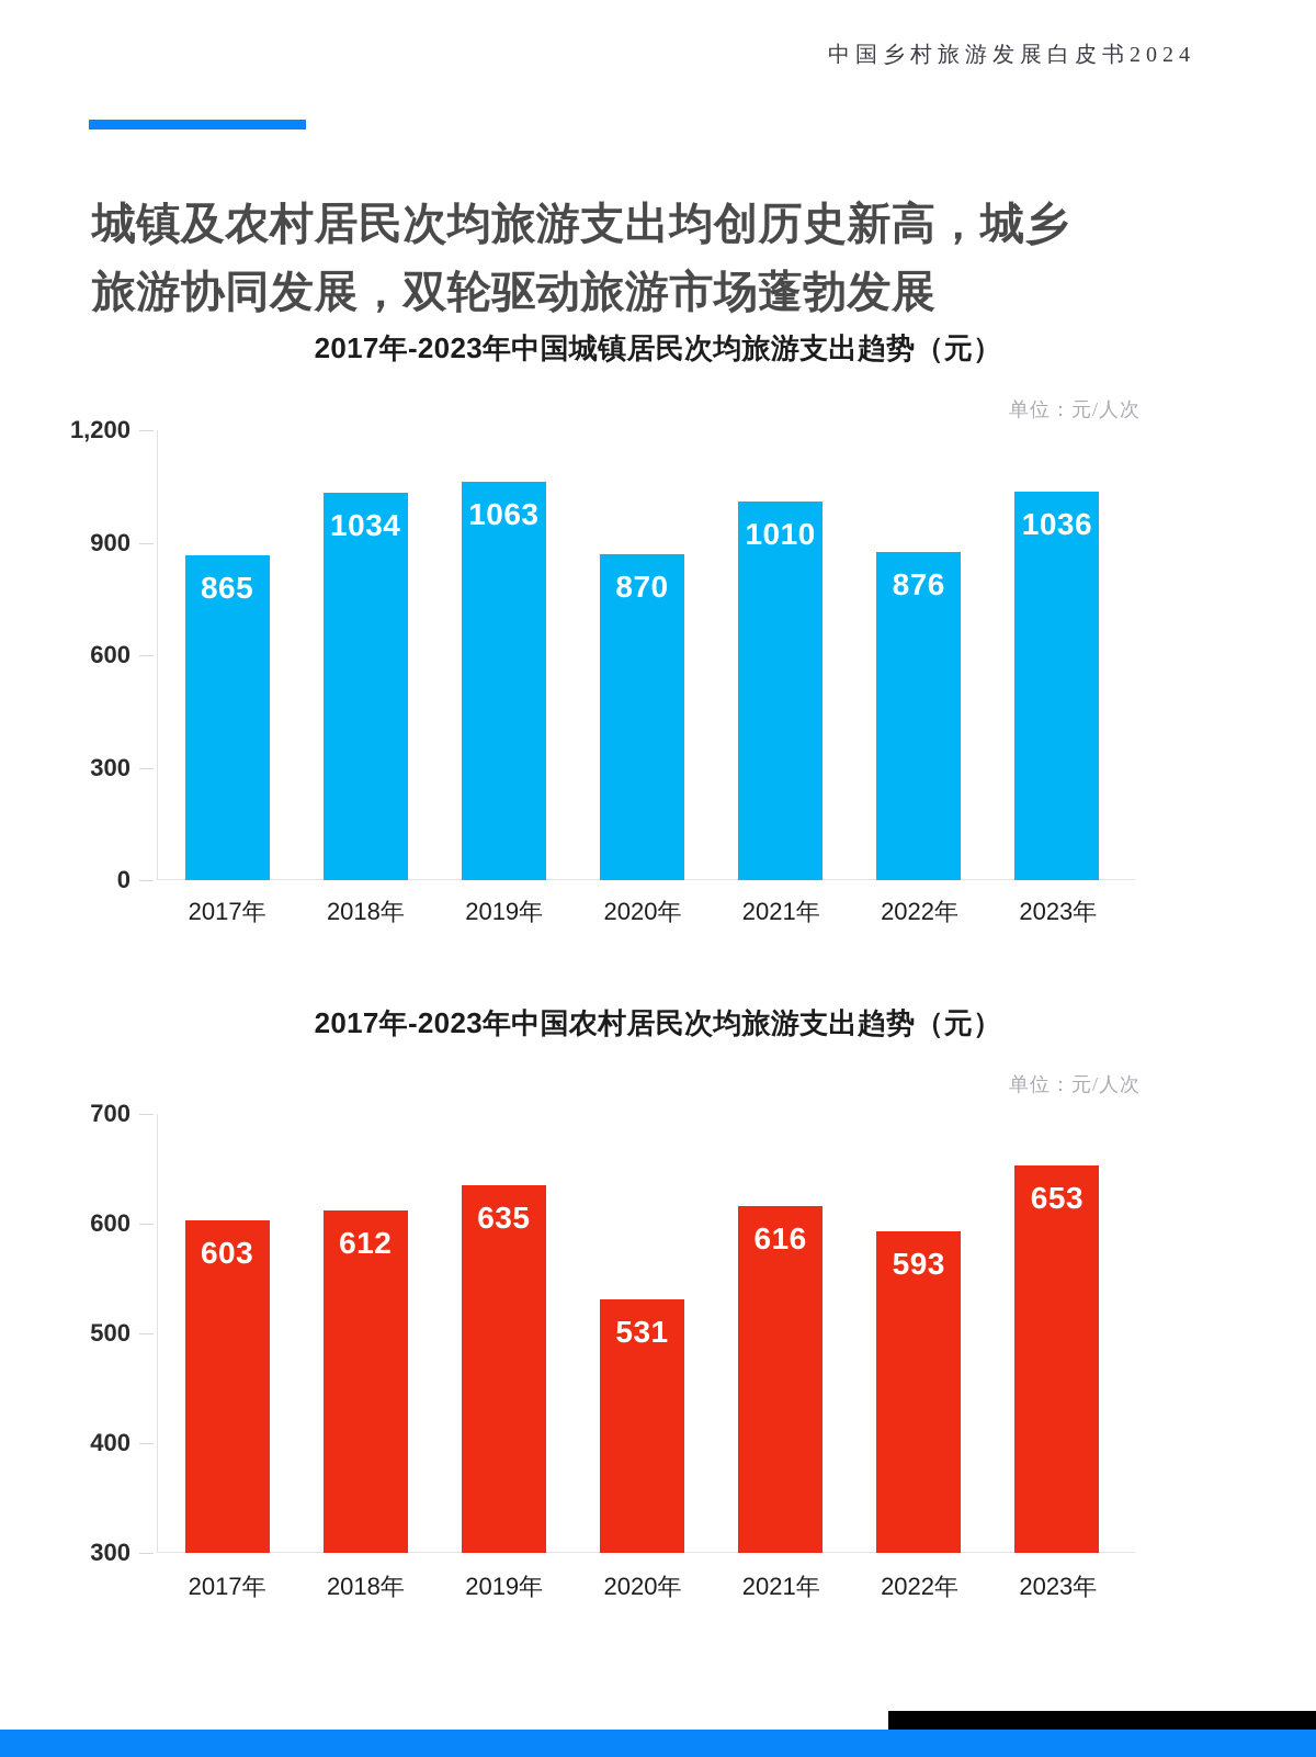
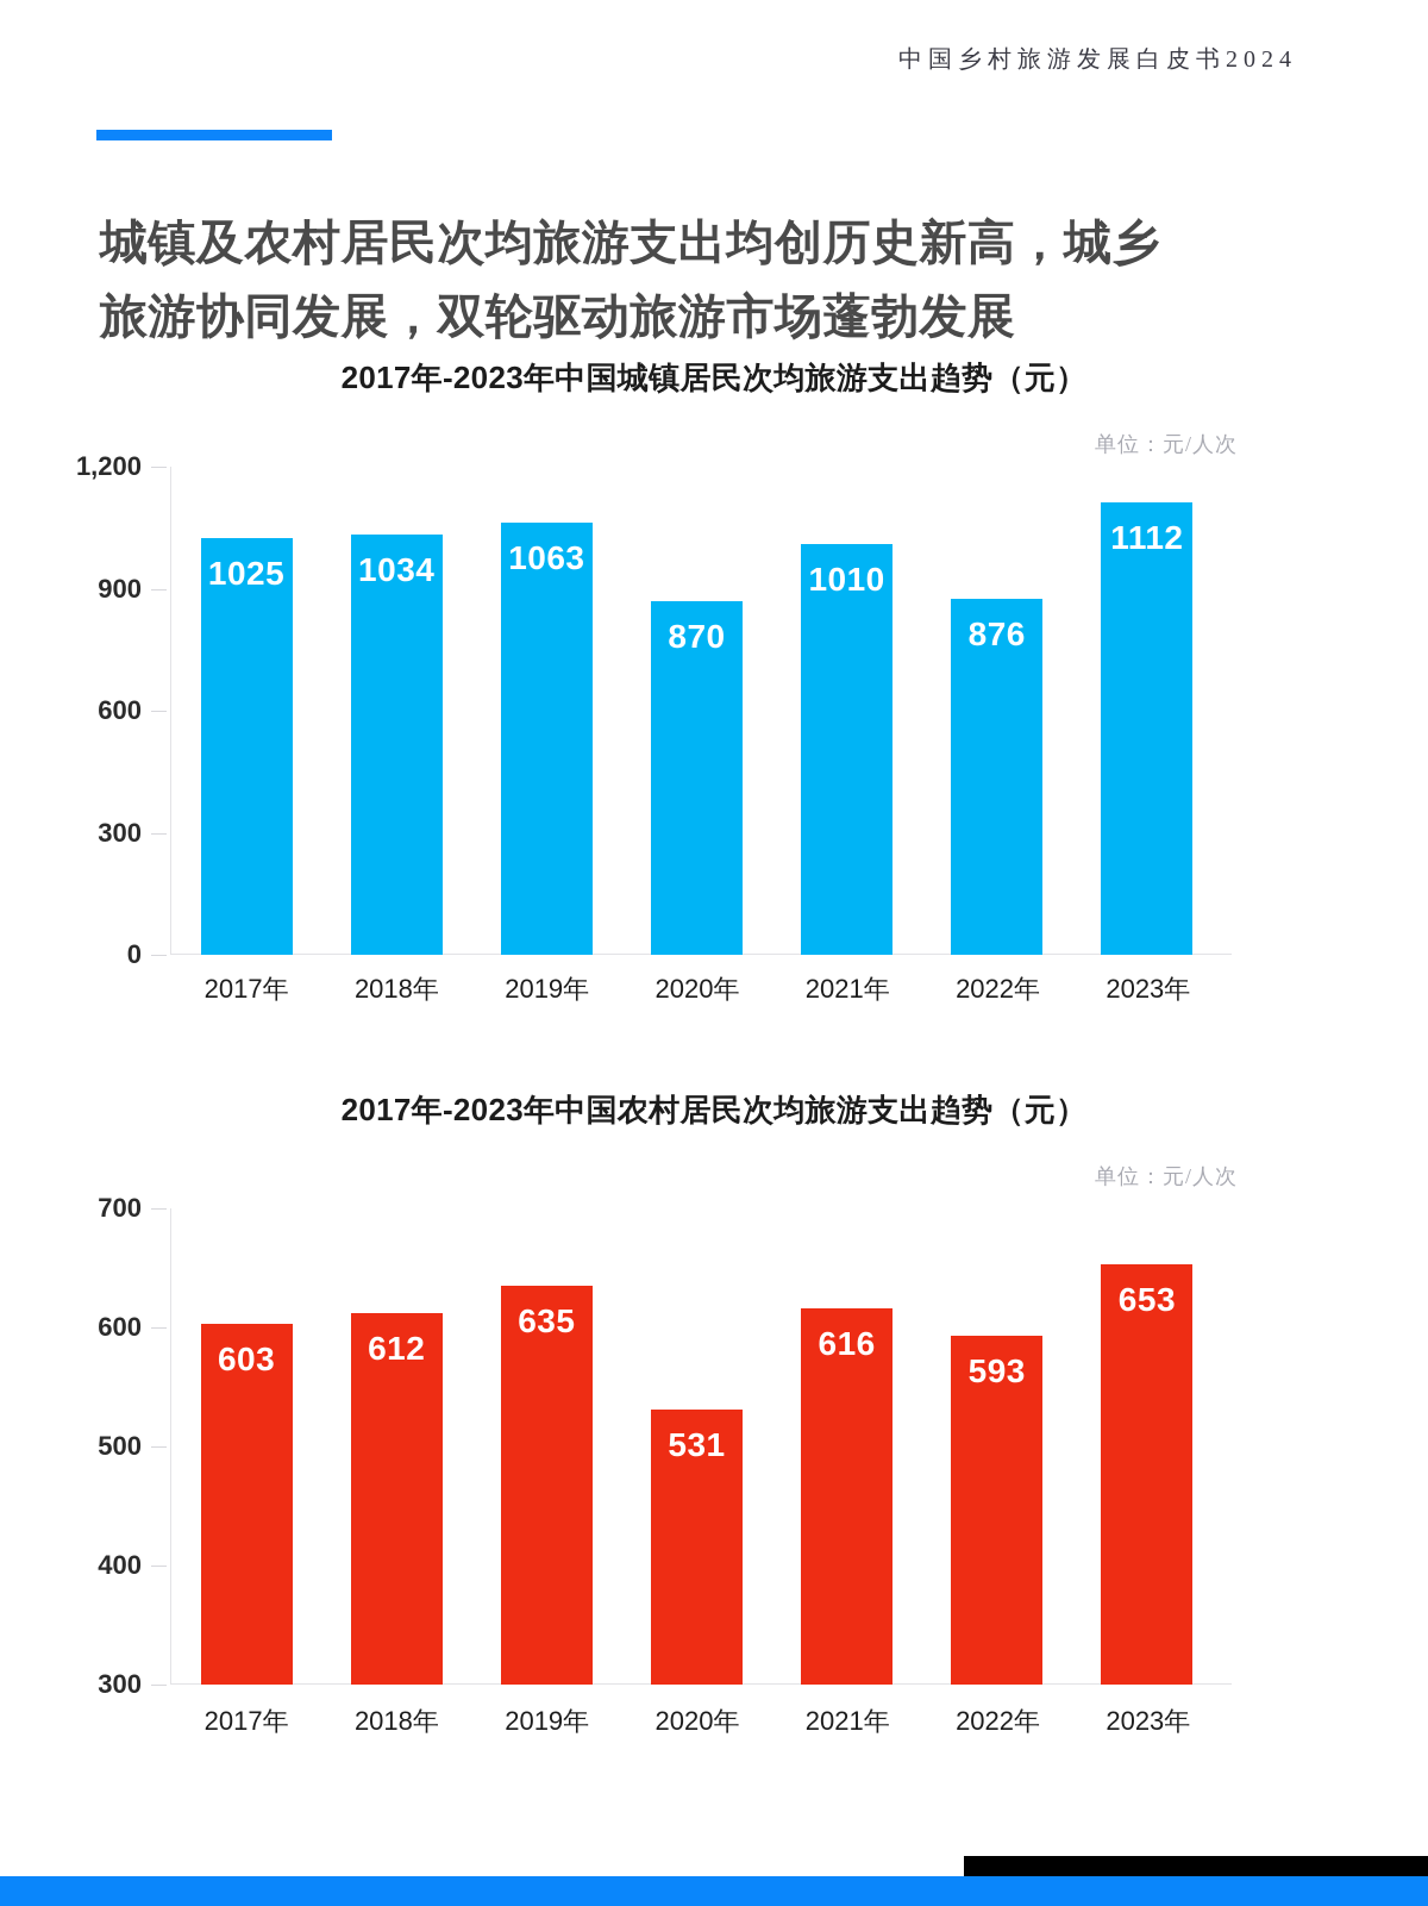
2017年-2023年中国城镇居民次均旅游支出趋势（元）/2017年: 865 -> 1025
2017年-2023年中国城镇居民次均旅游支出趋势（元）/2023年: 1036 -> 1112
